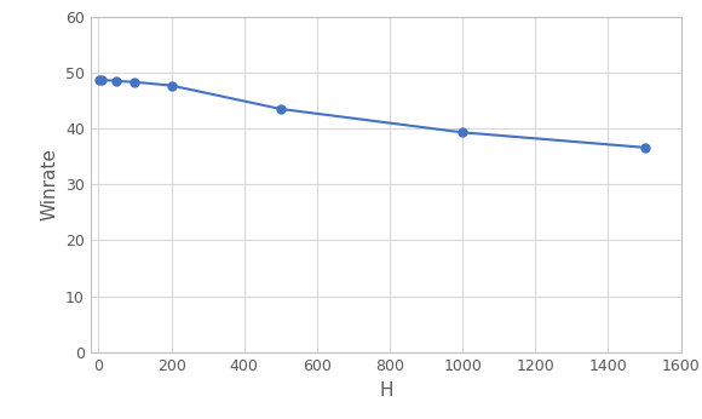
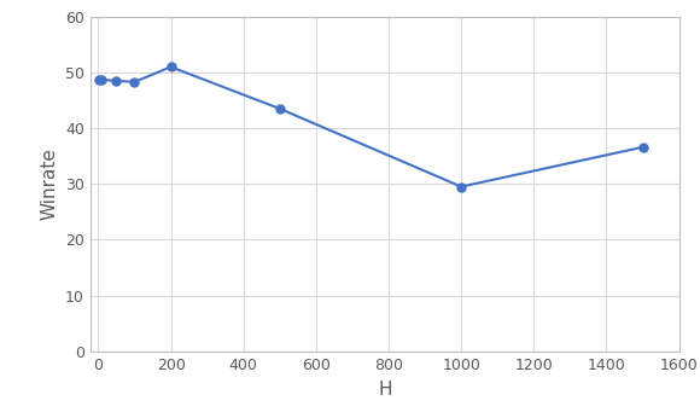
200: 47.7 -> 51.0
1000: 39.3 -> 29.5
